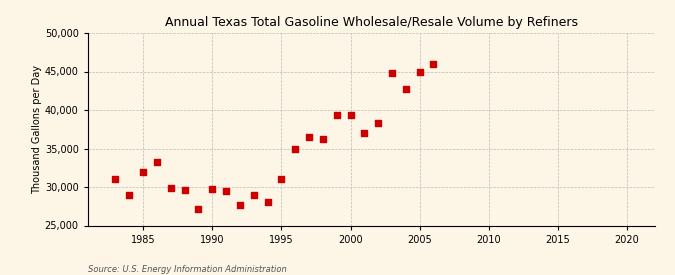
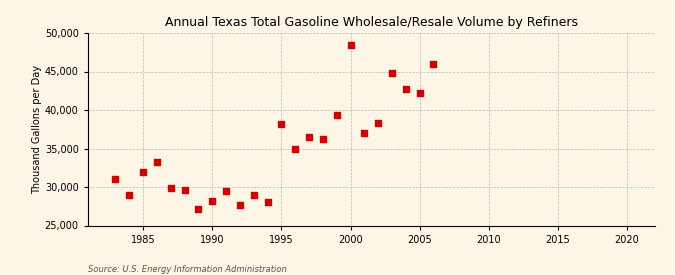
1990: 29,800 -> 28,200
1995: 31,000 -> 38,200
2000: 39,300 -> 48,400
2005: 45,000 -> 42,200
